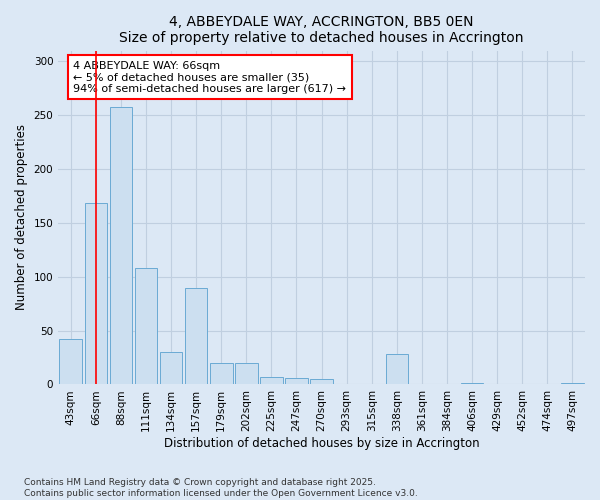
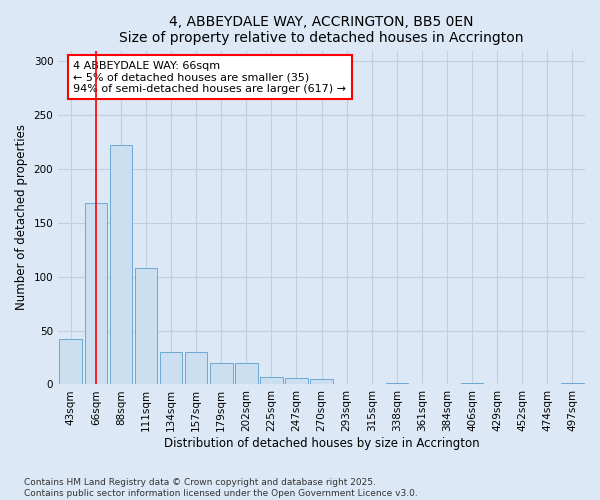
88sqm: 258 -> 222
157sqm: 90 -> 30
338sqm: 28 -> 1
